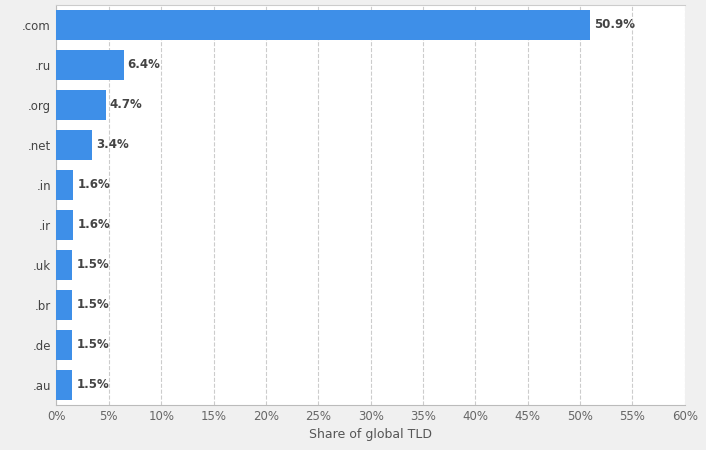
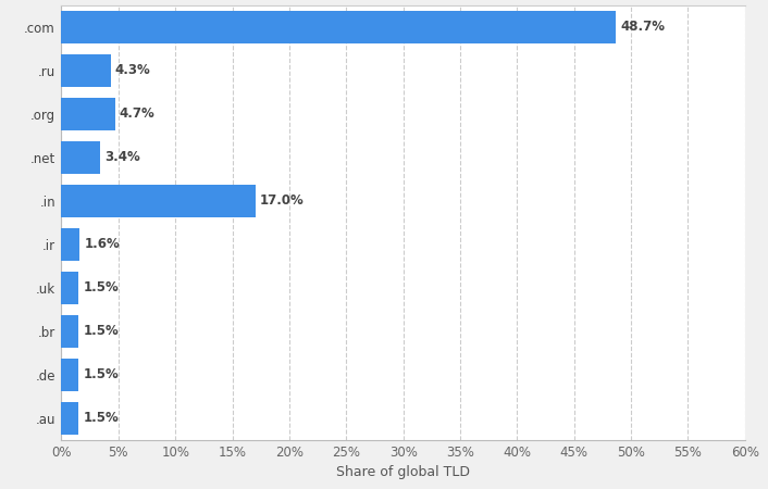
.com: 50.9% -> 48.7%
.ru: 6.4% -> 4.3%
.in: 1.6% -> 17.0%
